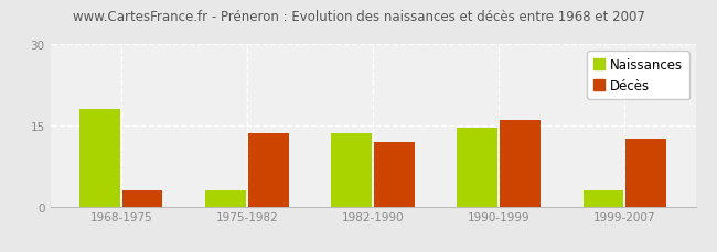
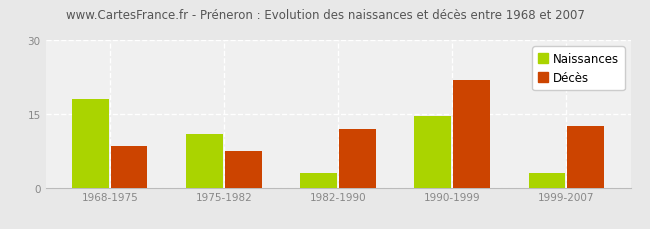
Décès/1968-1975: 3.0 -> 8.5
Naissances/1975-1982: 3.0 -> 11.0
Décès/1975-1982: 13.5 -> 7.5
Naissances/1982-1990: 13.5 -> 3.0
Décès/1990-1999: 16.0 -> 22.0
